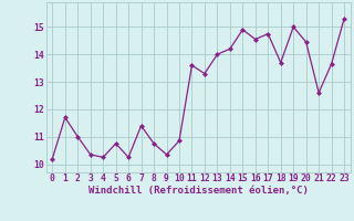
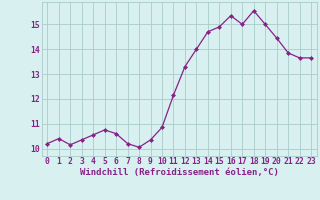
1: 11.70 -> 10.40
2: 11.00 -> 10.15
4: 10.25 -> 10.55
6: 10.25 -> 10.60
7: 11.40 -> 10.20
8: 10.75 -> 10.05
11: 13.60 -> 12.15
14: 14.20 -> 14.70
16: 14.55 -> 15.35
17: 14.75 -> 15.00
18: 13.70 -> 15.55
21: 12.60 -> 13.85
23: 15.30 -> 13.65
